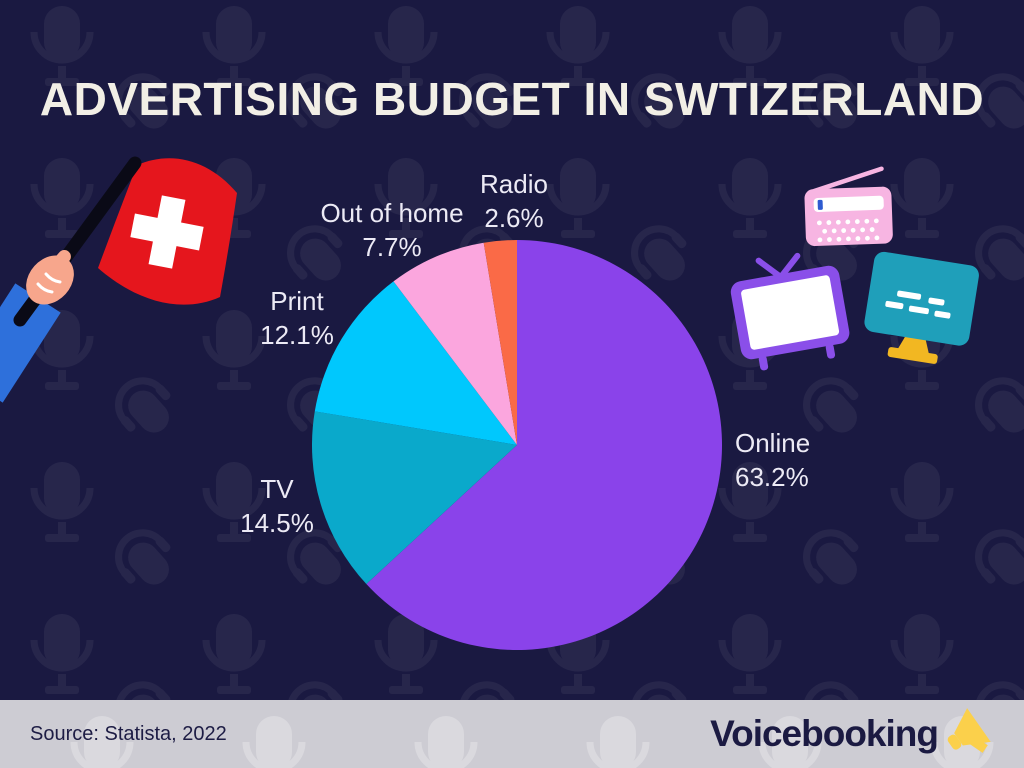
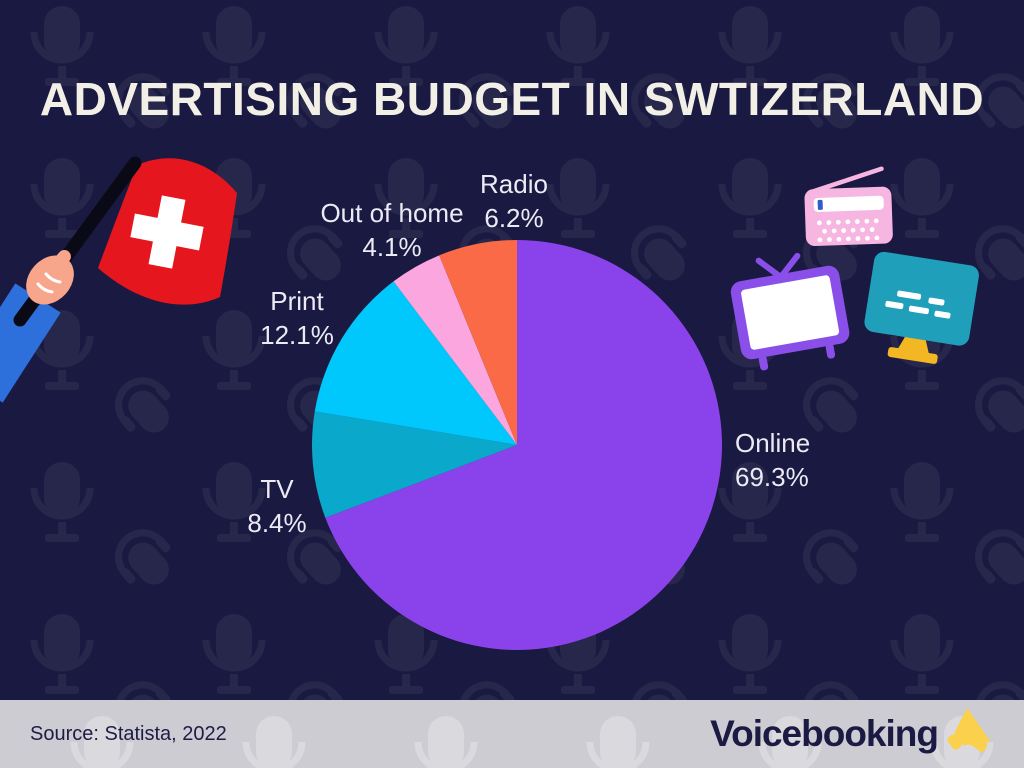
Online: 63.2% -> 69.3%
TV: 14.5% -> 8.4%
Out of home: 7.7% -> 4.1%
Radio: 2.6% -> 6.2%
